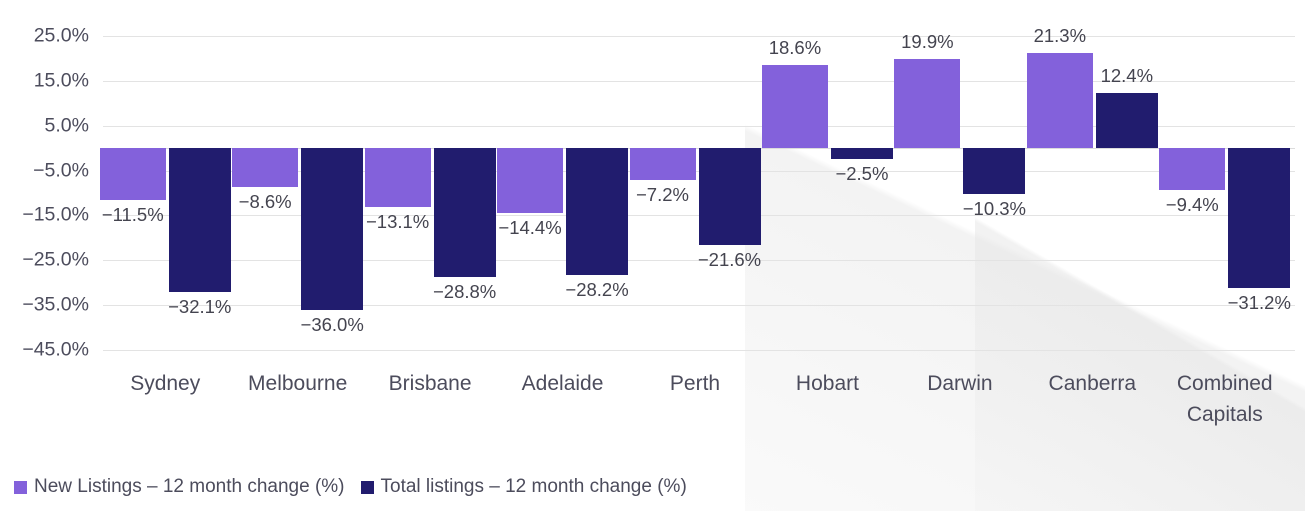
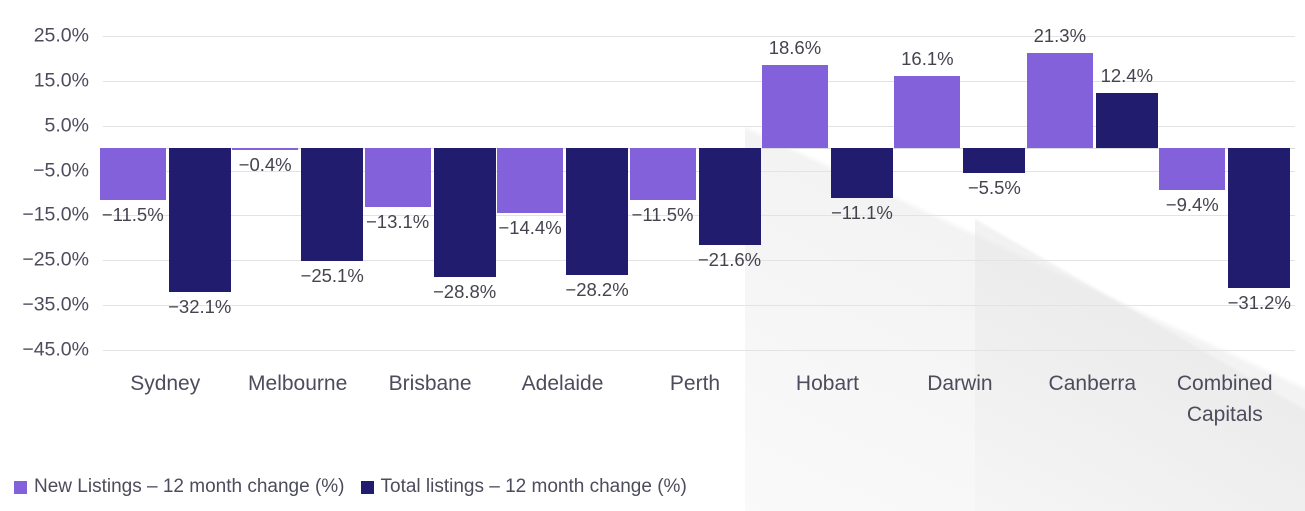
New Listings – 12 month change (%)/Melbourne: −8.6% -> −0.4%
Total listings – 12 month change (%)/Melbourne: −36.0% -> −25.1%
New Listings – 12 month change (%)/Perth: −7.2% -> −11.5%
Total listings – 12 month change (%)/Hobart: −2.5% -> −11.1%
New Listings – 12 month change (%)/Darwin: 19.9% -> 16.1%
Total listings – 12 month change (%)/Darwin: −10.3% -> −5.5%
